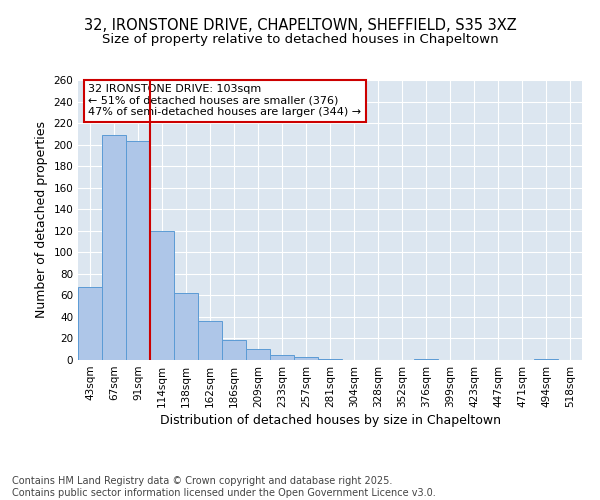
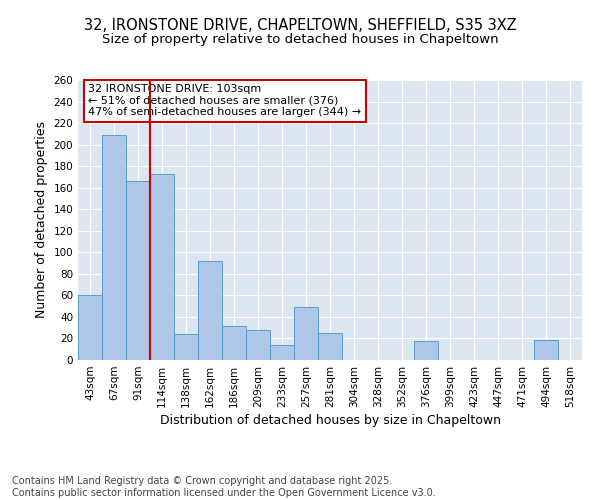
43sqm: 68 -> 60
91sqm: 203 -> 166
114sqm: 120 -> 173
138sqm: 62 -> 24
162sqm: 36 -> 92
186sqm: 19 -> 32
209sqm: 10 -> 28
233sqm: 5 -> 14
257sqm: 3 -> 49
281sqm: 1 -> 25
376sqm: 1 -> 18
494sqm: 1 -> 19
